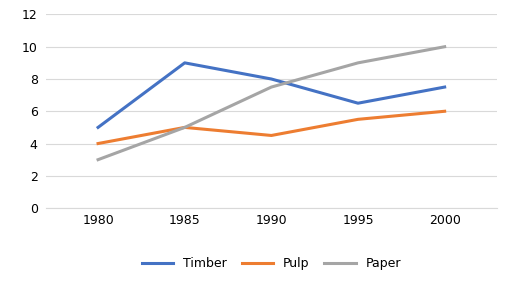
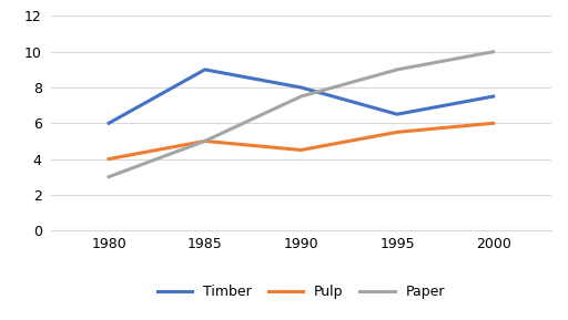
Timber/1980: 5.0 -> 6.0
